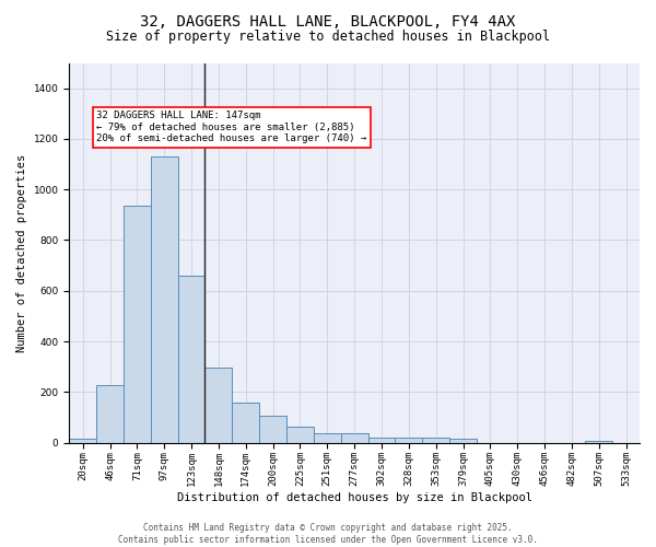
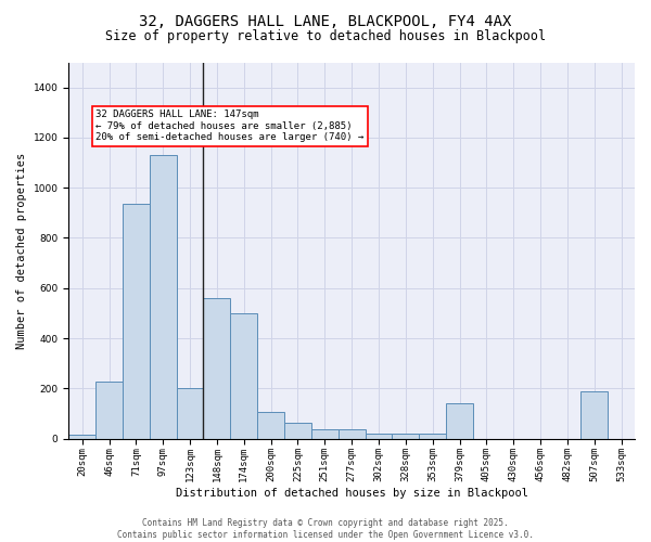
123sqm: 660 -> 200
148sqm: 295 -> 560
174sqm: 160 -> 500
379sqm: 15 -> 140
507sqm: 5 -> 190
